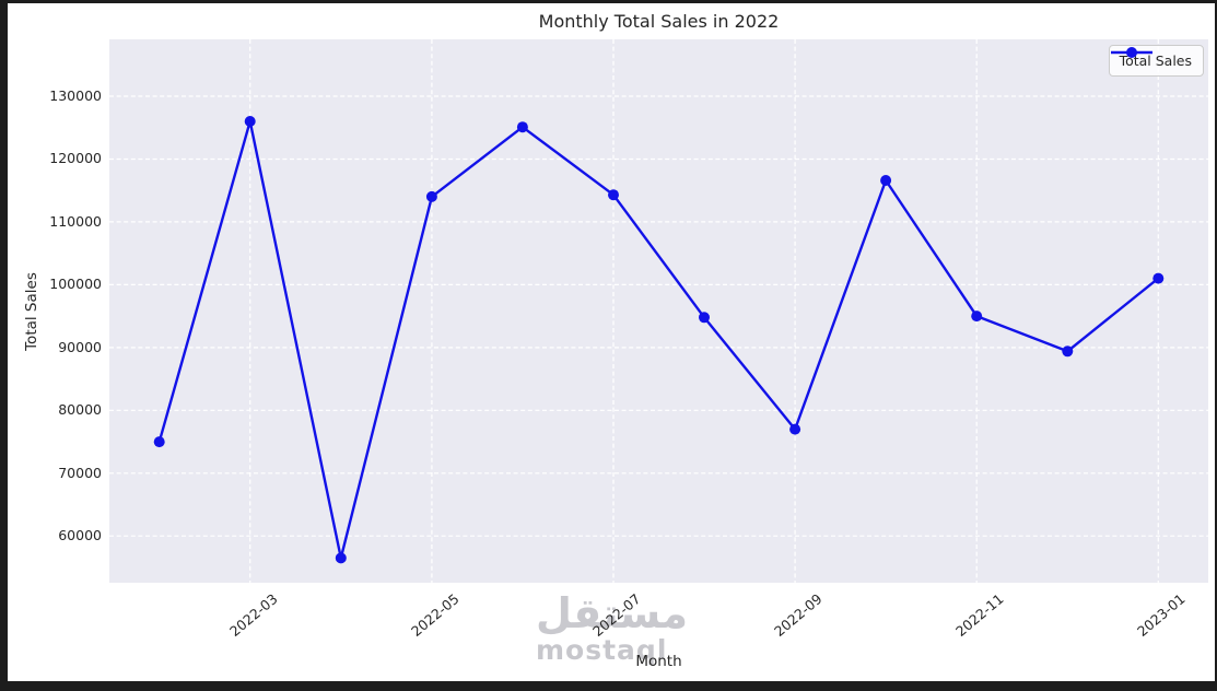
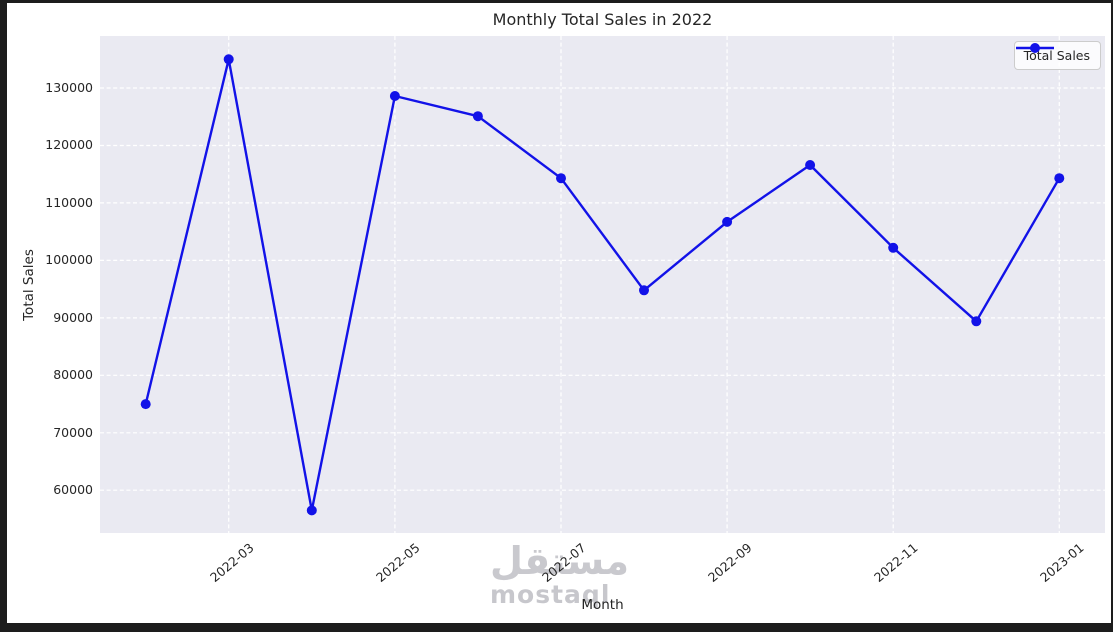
2022-03: 126000 -> 135000
2022-05: 114000 -> 129000
2022-09: 77000 -> 107000
2022-11: 95000 -> 102000
2023-01: 101000 -> 114000
